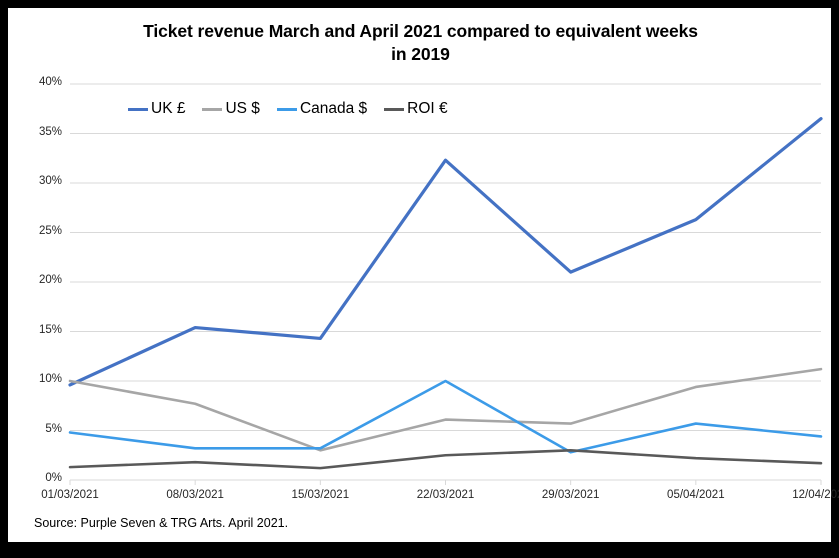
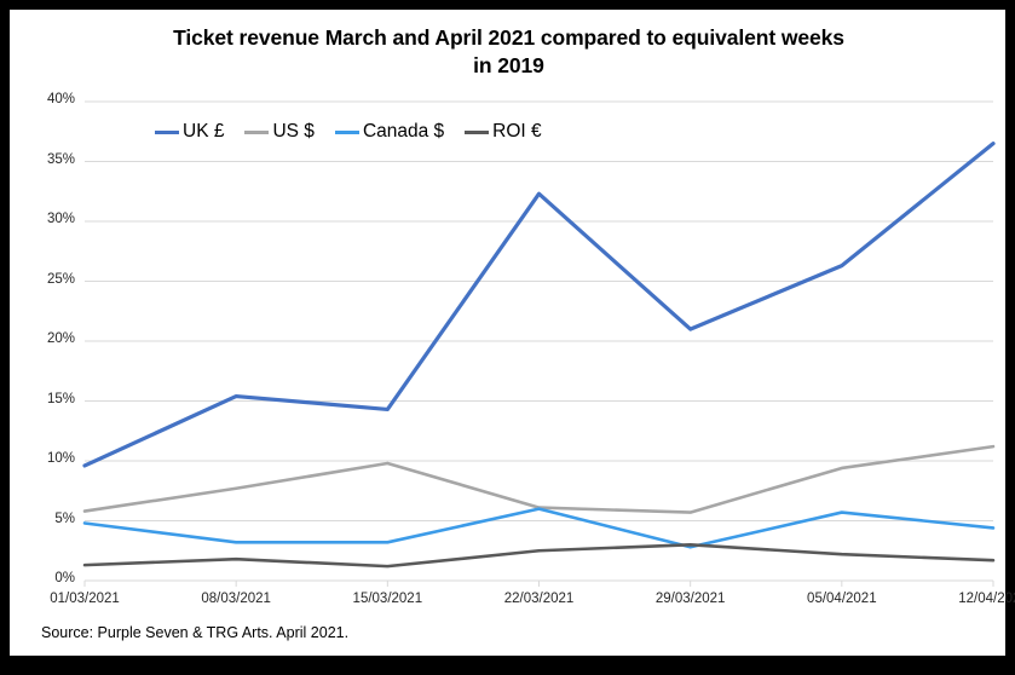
US $/01/03/2021: 10% -> 6%
US $/15/03/2021: 3% -> 10%
Canada $/22/03/2021: 10% -> 6%
